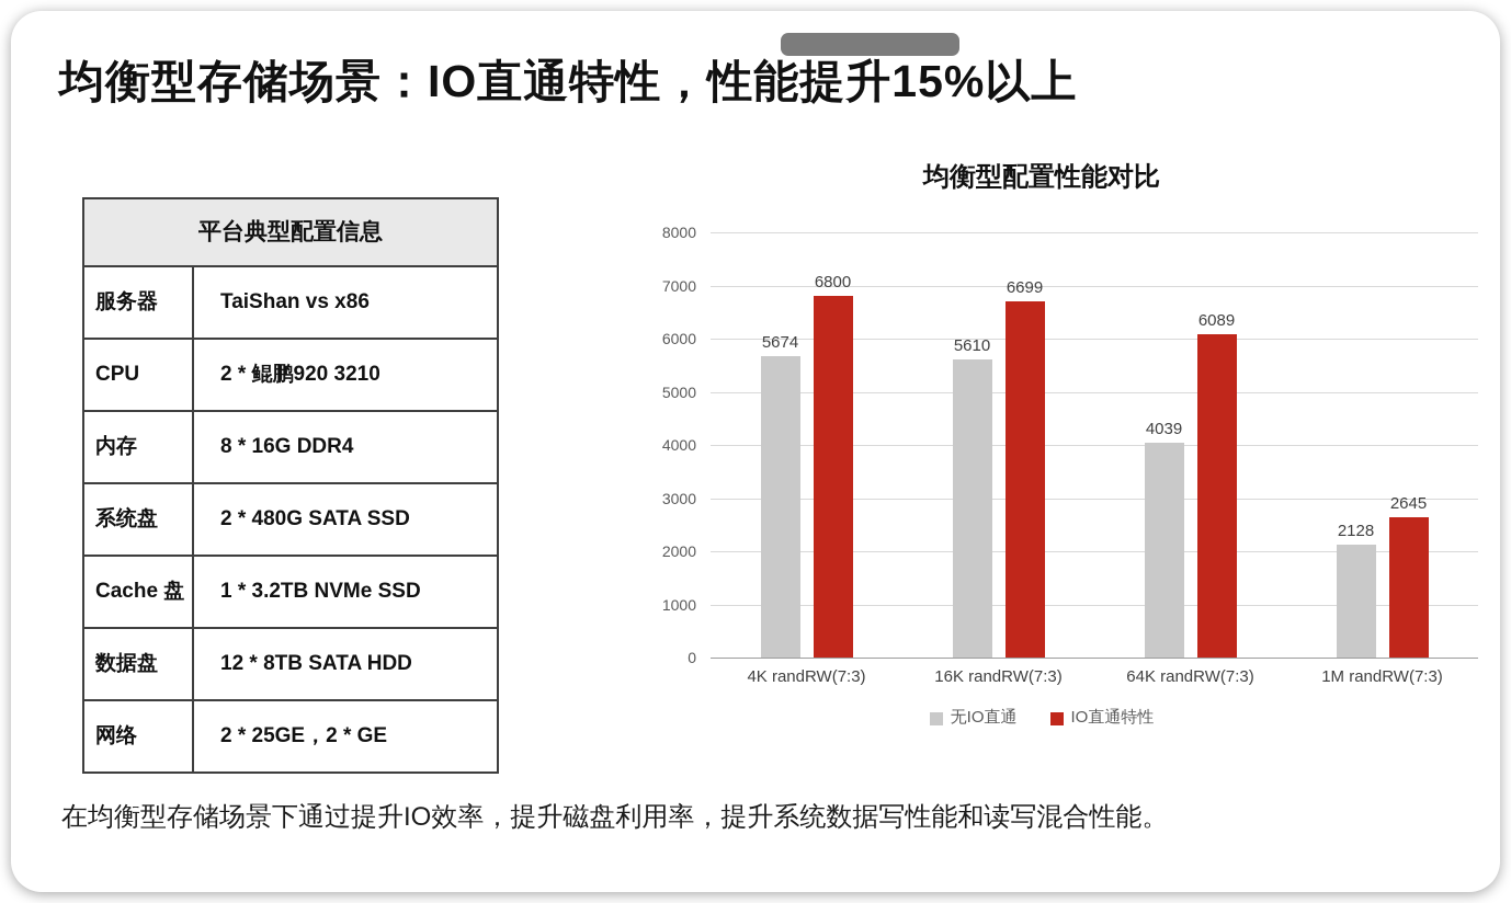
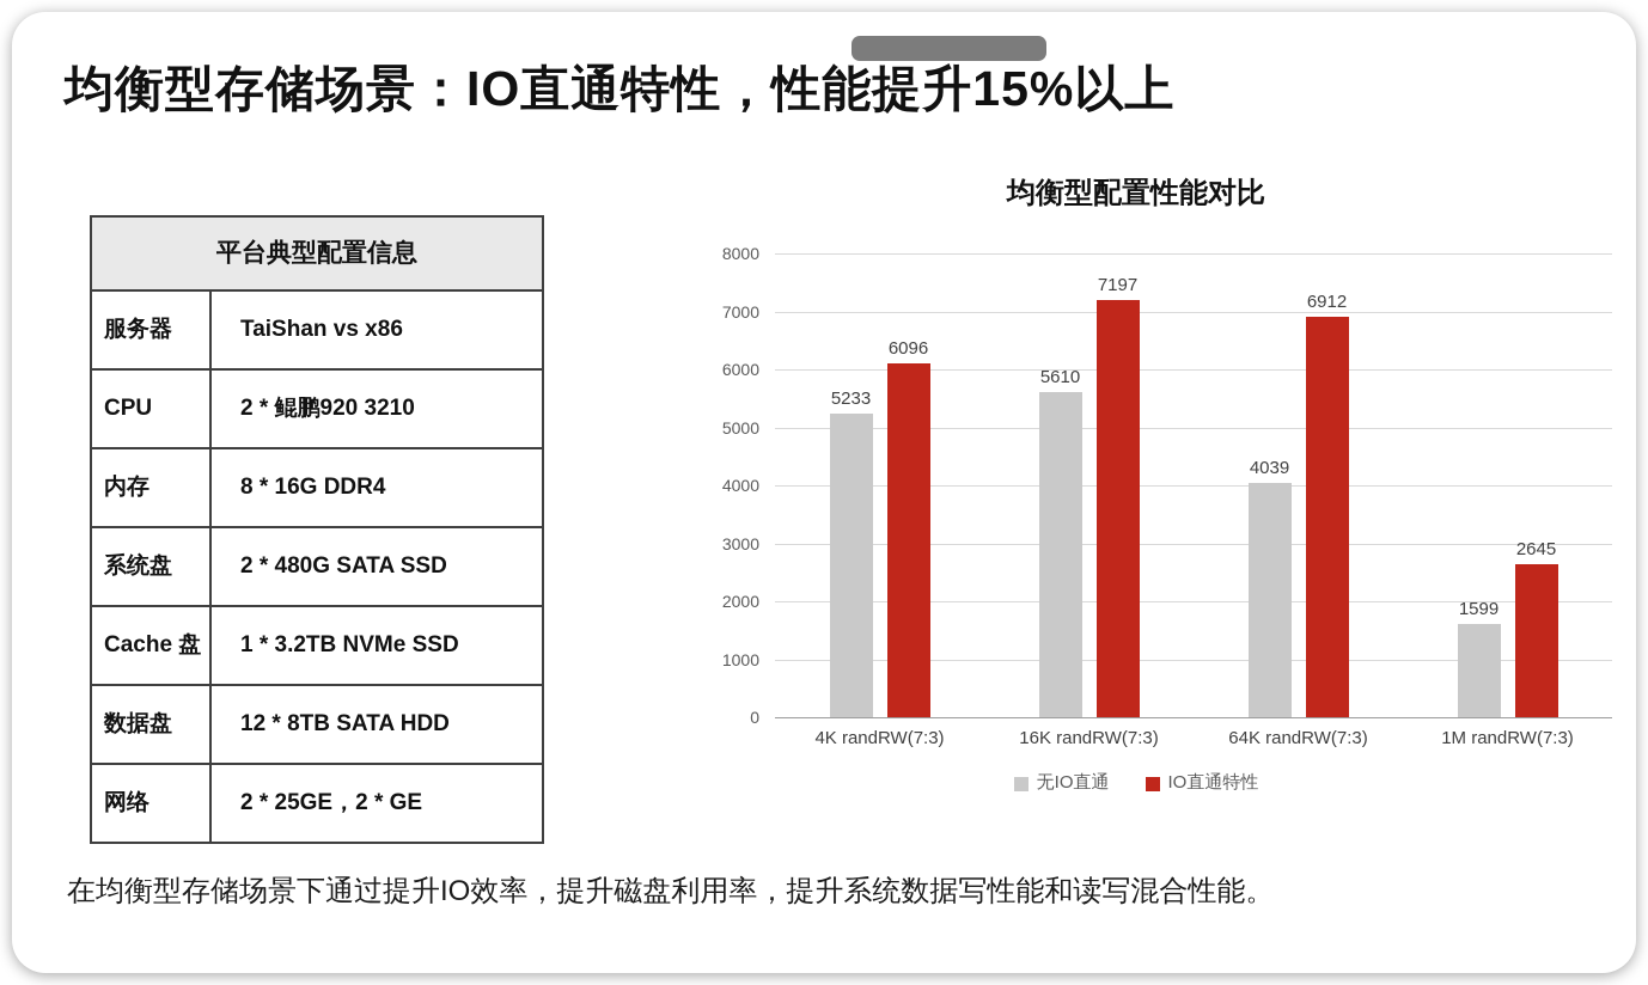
无IO直通/4K randRW(7:3): 5674 -> 5233
IO直通特性/4K randRW(7:3): 6800 -> 6096
IO直通特性/16K randRW(7:3): 6699 -> 7197
IO直通特性/64K randRW(7:3): 6089 -> 6912
无IO直通/1M randRW(7:3): 2128 -> 1599
